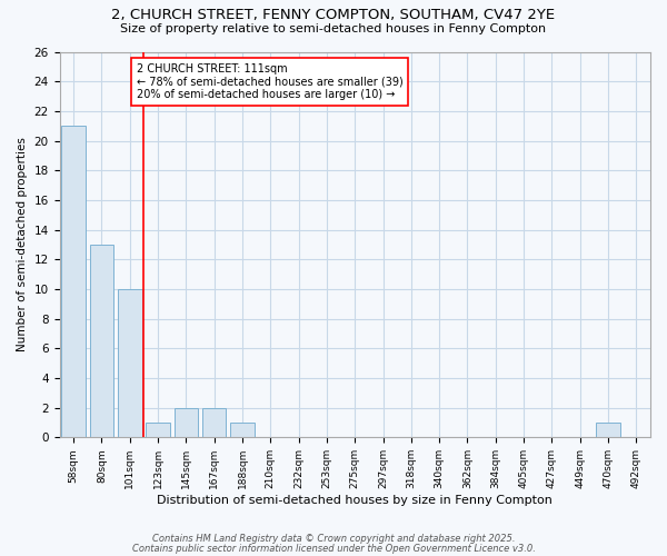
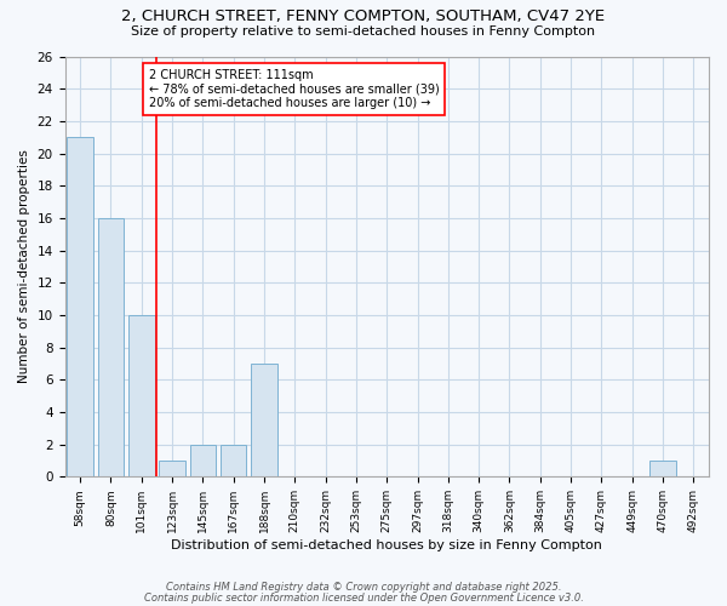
80sqm: 13 -> 16
188sqm: 1 -> 7
